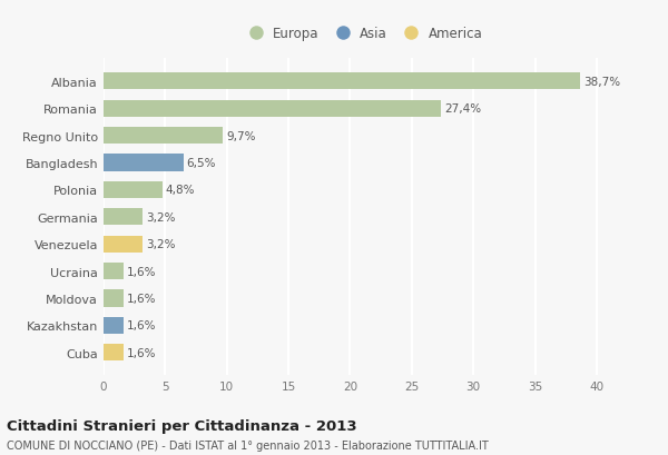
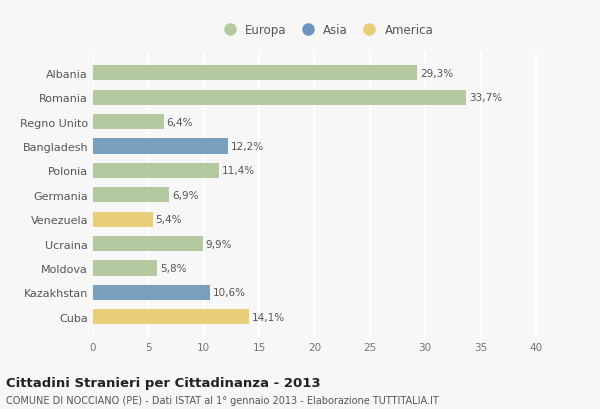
Albania: 38,7% -> 29,3%
Romania: 27,4% -> 33,7%
Regno Unito: 9,7% -> 6,4%
Bangladesh: 6,5% -> 12,2%
Polonia: 4,8% -> 11,4%
Germania: 3,2% -> 6,9%
Venezuela: 3,2% -> 5,4%
Ucraina: 1,6% -> 9,9%
Moldova: 1,6% -> 5,8%
Kazakhstan: 1,6% -> 10,6%
Cuba: 1,6% -> 14,1%
